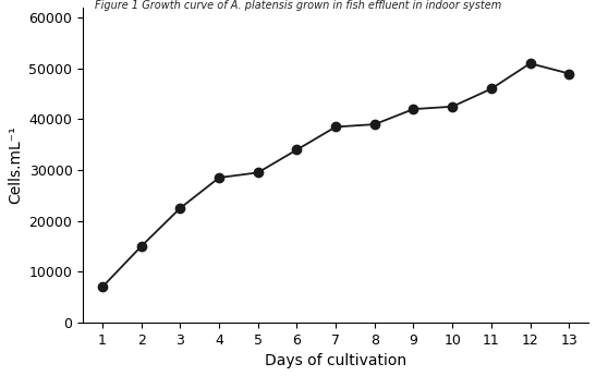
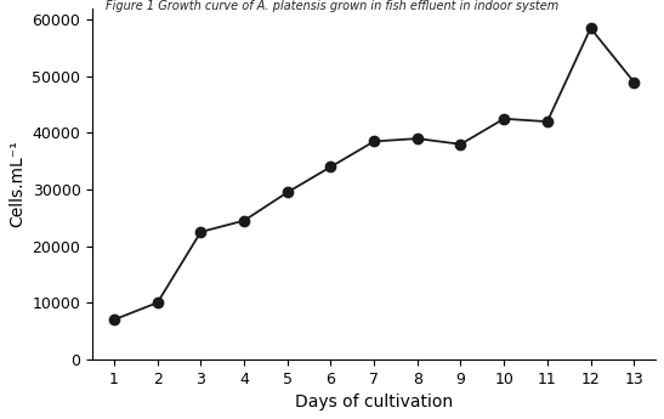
2: 15000 -> 10000
4: 28500 -> 24500
9: 42000 -> 38000
11: 46000 -> 42000
12: 51000 -> 58500
